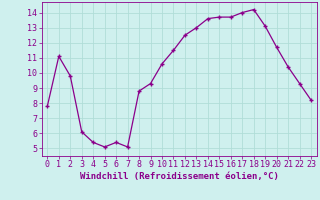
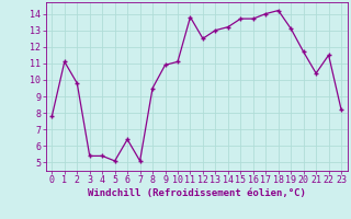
3: 6.1 -> 5.4
6: 5.4 -> 6.4
8: 8.8 -> 9.5
9: 9.3 -> 10.9
10: 10.6 -> 11.1
11: 11.5 -> 13.8
14: 13.6 -> 13.2
22: 9.3 -> 11.5
